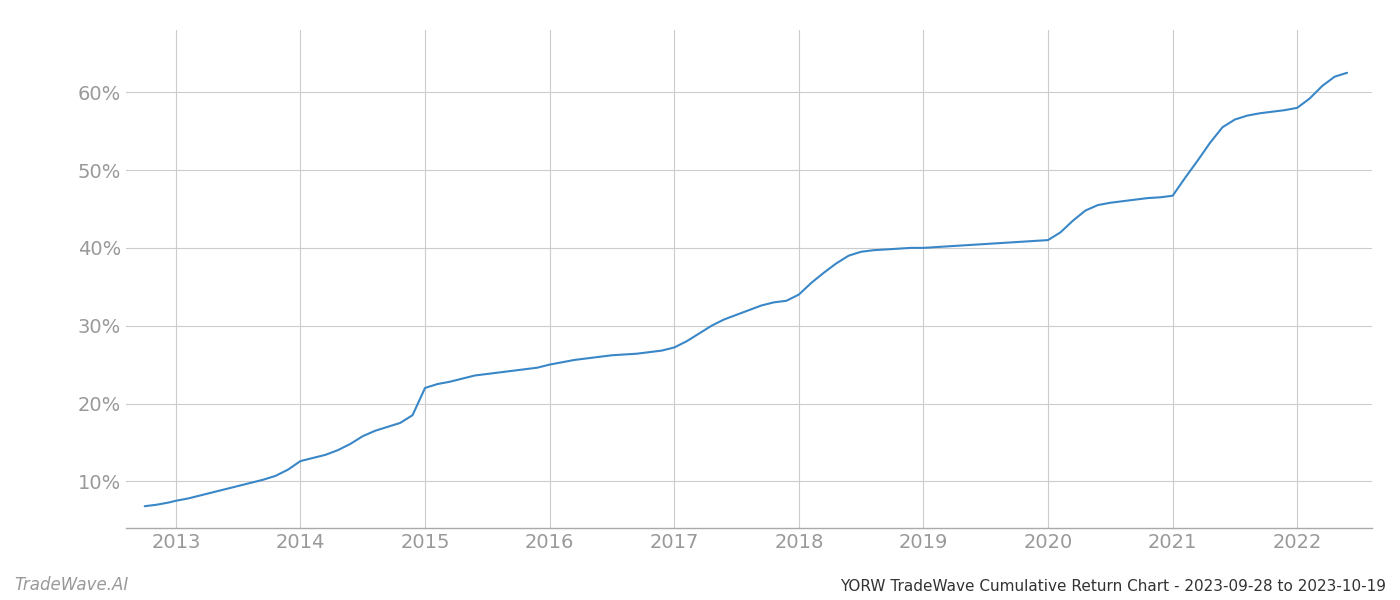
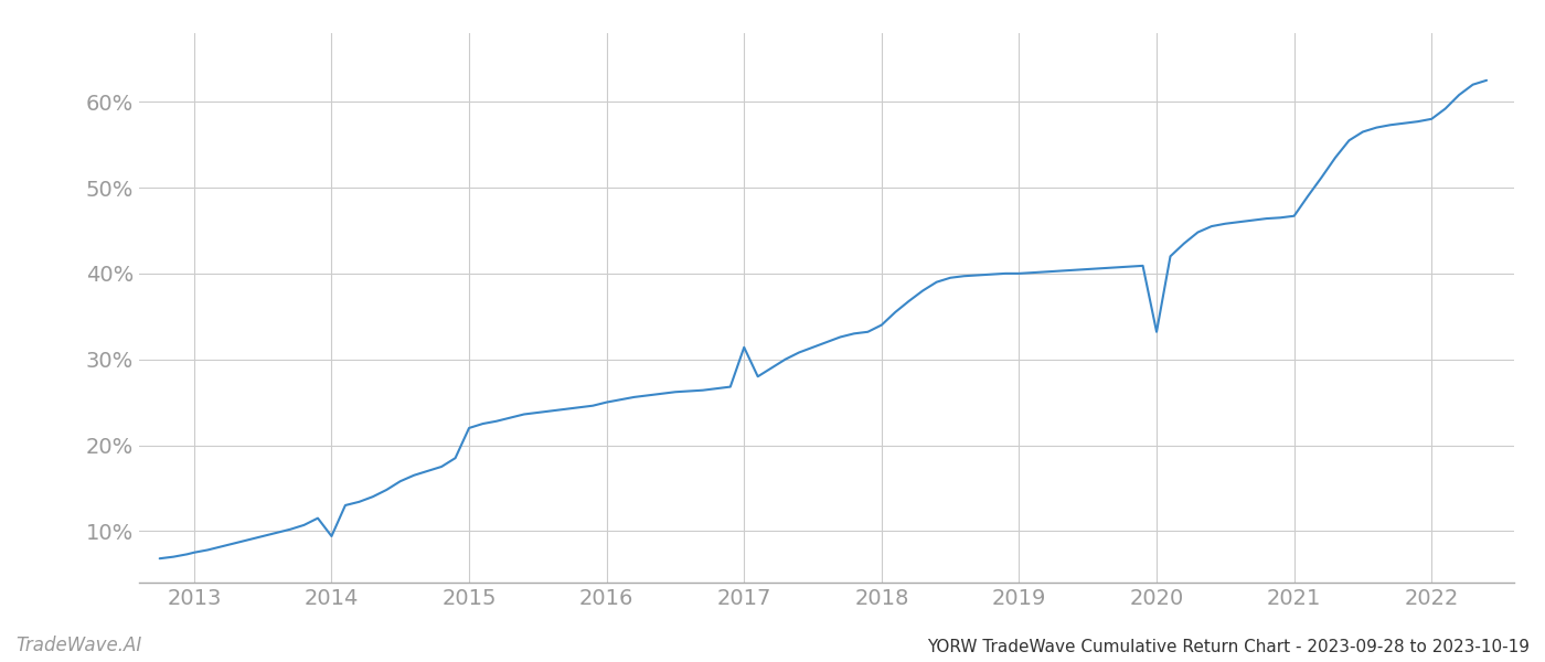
2014: 12.6% -> 9.4%
2017: 27.2% -> 31.4%
2020: 41.0% -> 33.2%
